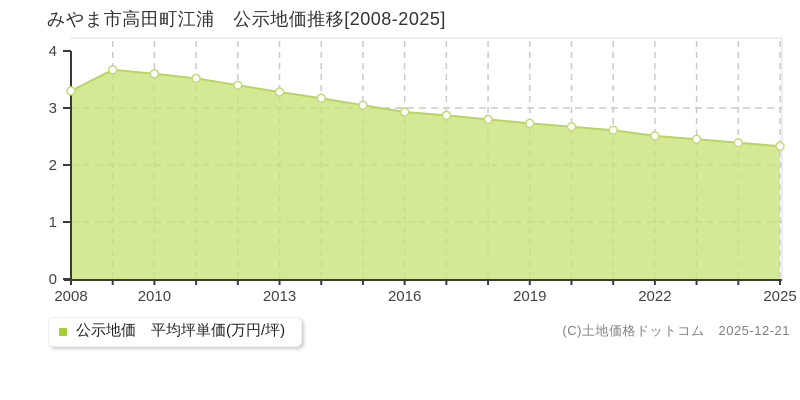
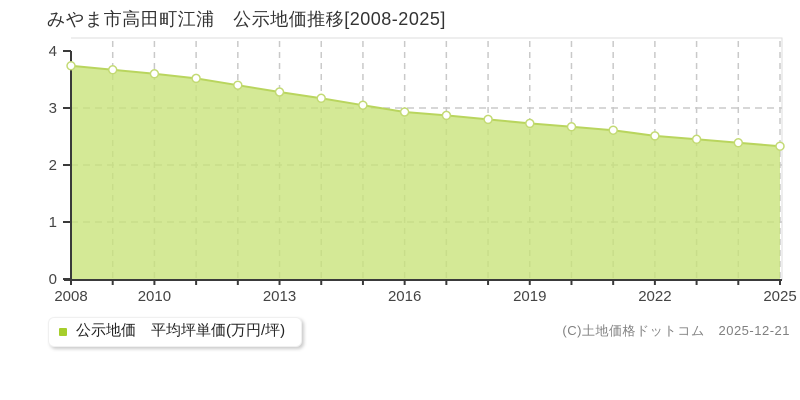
2008: 3.3 -> 3.7
